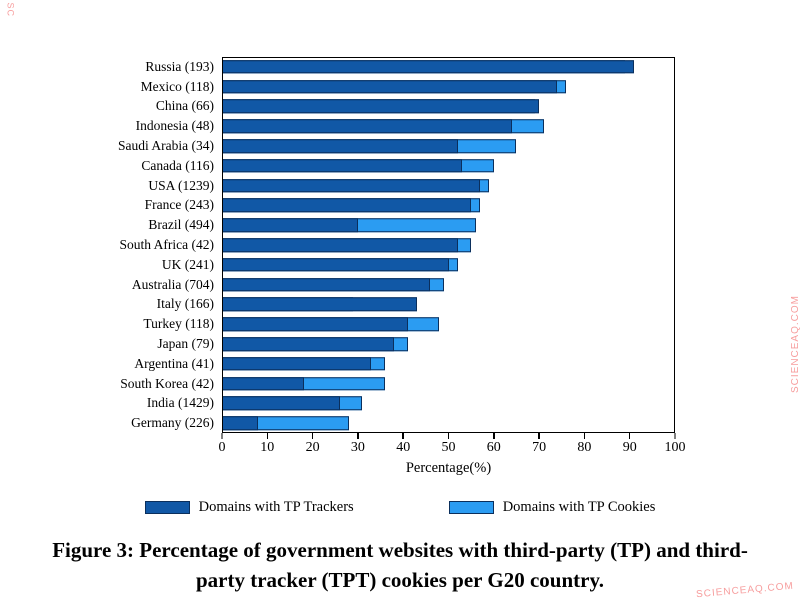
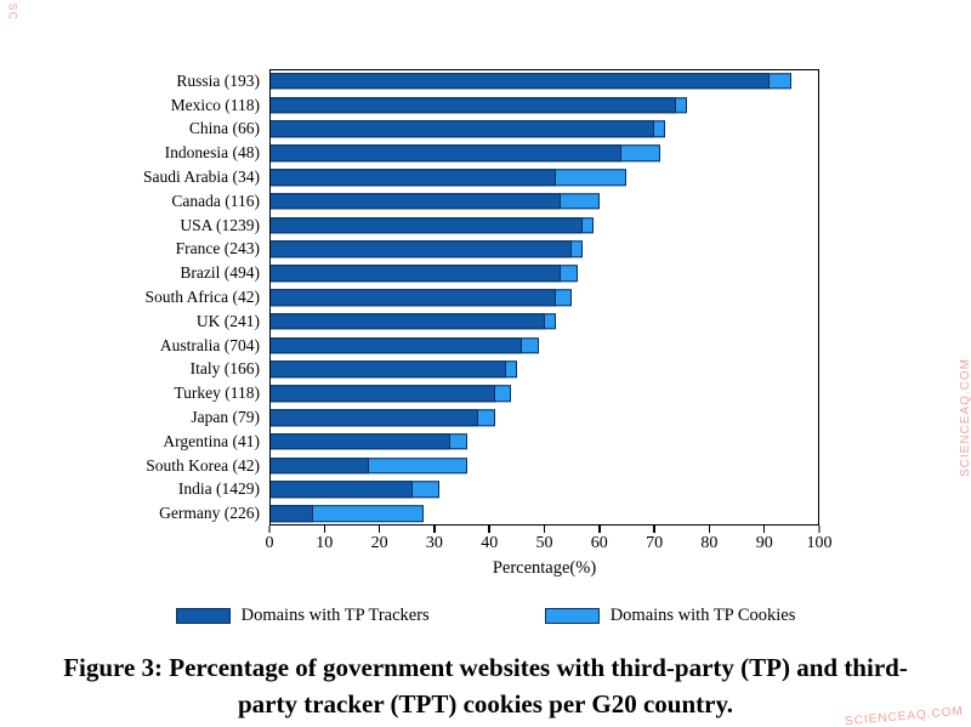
Domains with TP Cookies/Russia (193): 89 -> 95
Domains with TP Cookies/China (66): 69 -> 72
Domains with TP Trackers/Brazil (494): 30 -> 53
Domains with TP Cookies/Italy (166): 29 -> 45
Domains with TP Cookies/Turkey (118): 48 -> 44
